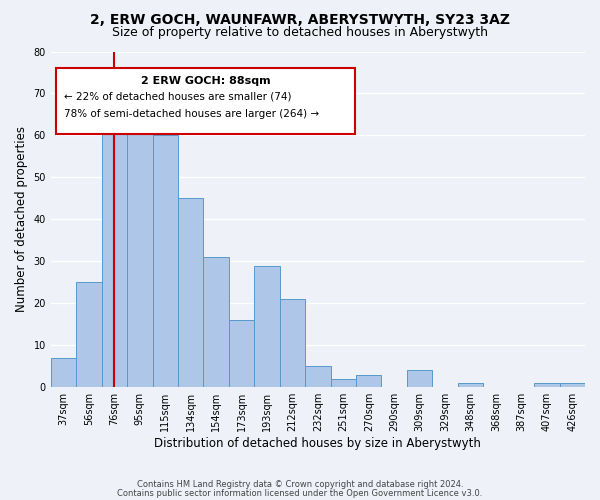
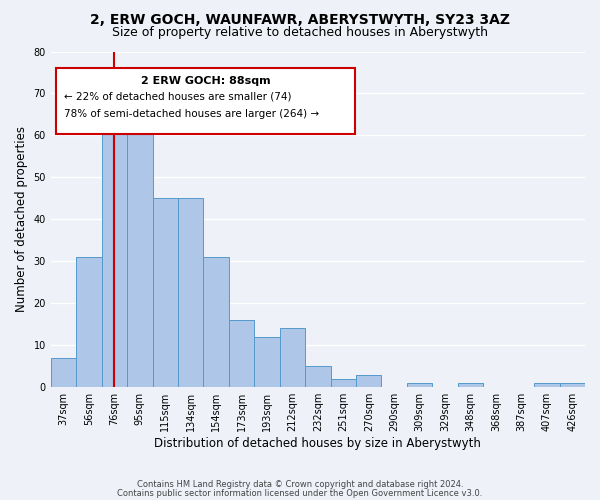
56sqm: 25 -> 31
115sqm: 60 -> 45
193sqm: 29 -> 12
212sqm: 21 -> 14
309sqm: 4 -> 1
